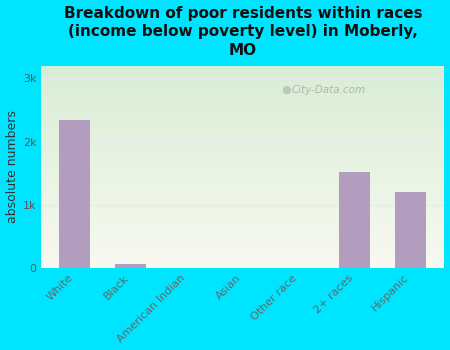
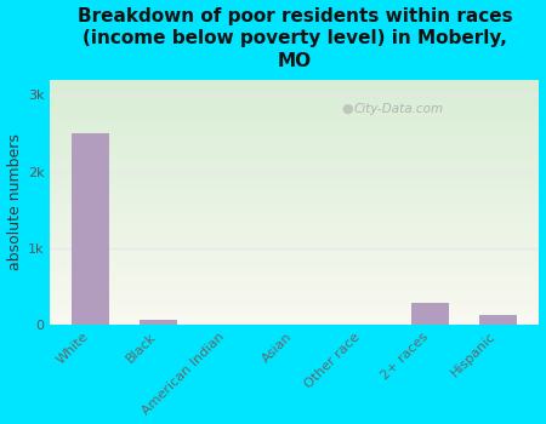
White: 2.34k -> 2.50k
2+ races: 1.52k -> 0.28k
Hispanic: 1.20k -> 0.13k
